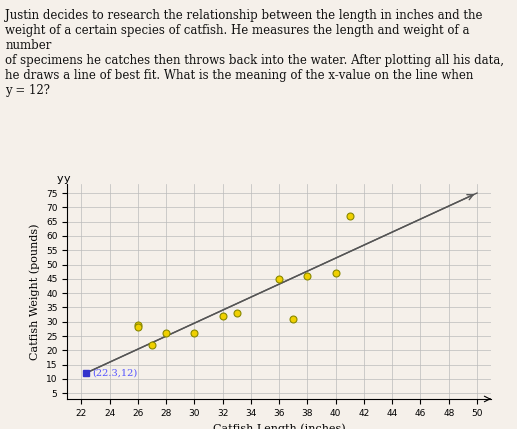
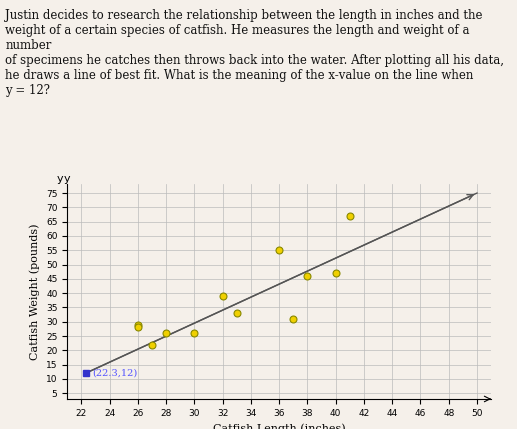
32: 32 -> 39
36: 45 -> 55
